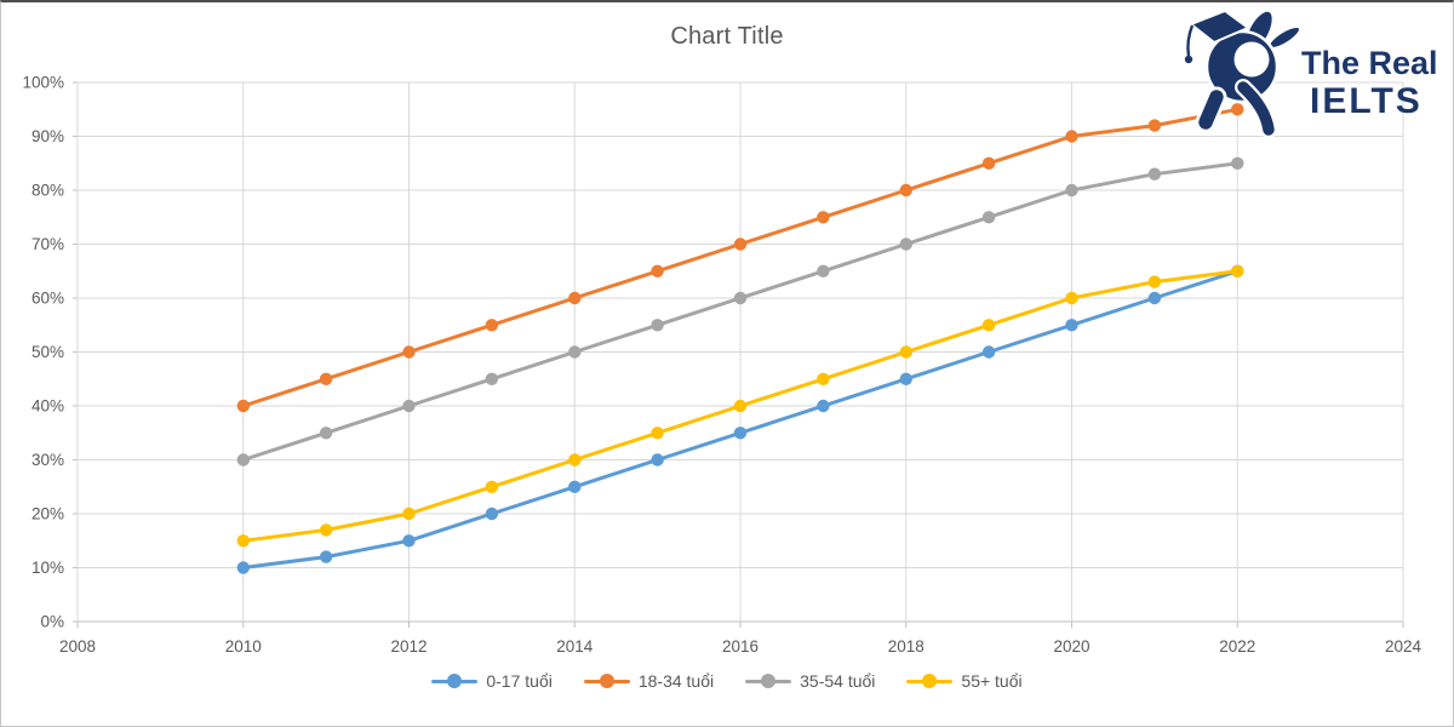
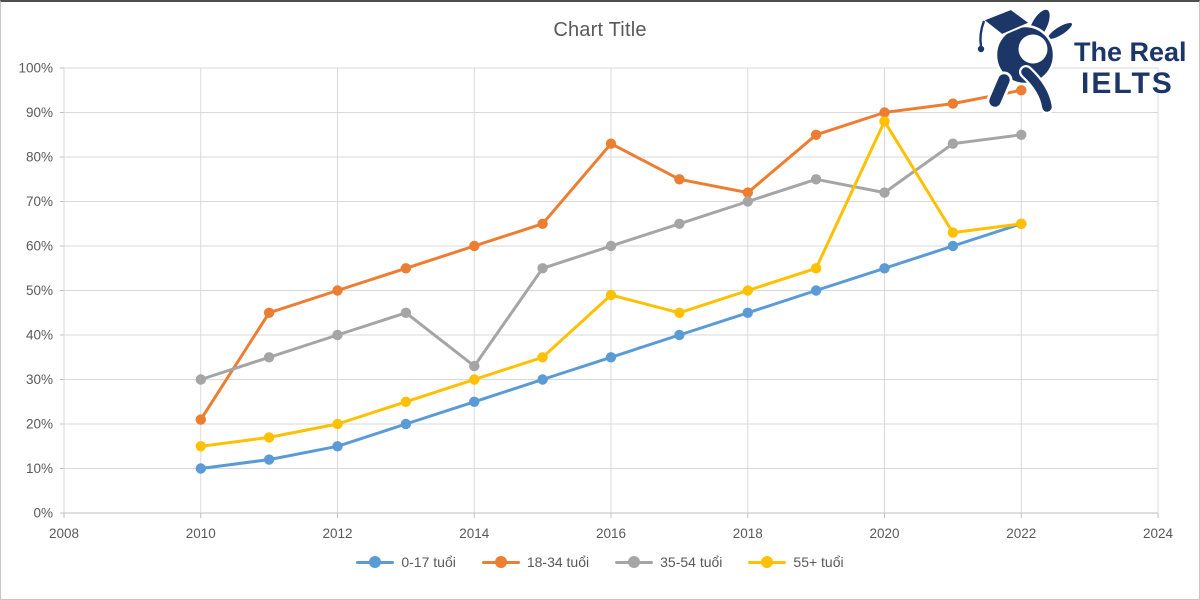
18-34 tuổi/2010: 40% -> 21%
35-54 tuổi/2014: 50% -> 33%
18-34 tuổi/2016: 70% -> 83%
55+ tuổi/2016: 40% -> 49%
18-34 tuổi/2018: 80% -> 72%
35-54 tuổi/2020: 80% -> 72%
55+ tuổi/2020: 60% -> 88%
